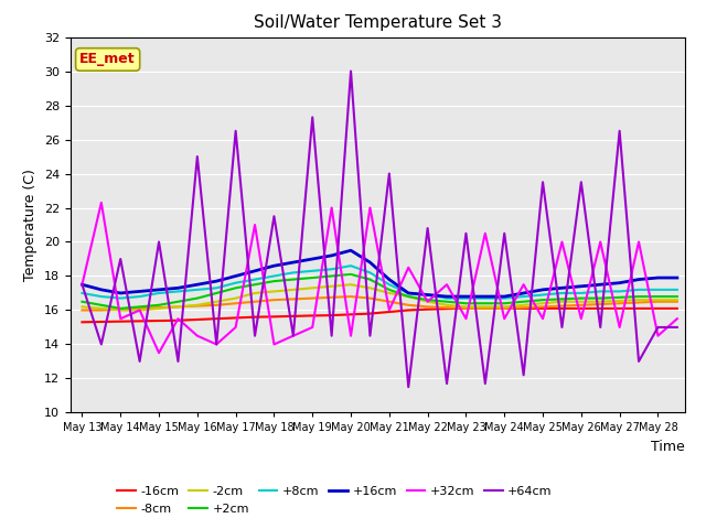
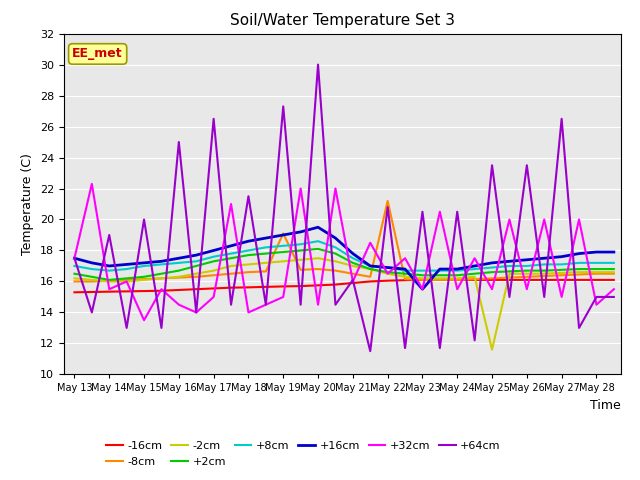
-8cm/May 19: 16.7 -> 19.1
+64cm/May 21: 24.0 -> 16.1
-8cm/May 22: 16.2 -> 21.2
+16cm/May 23: 16.8 -> 15.5
-2cm/May 25: 16.4 -> 11.6
